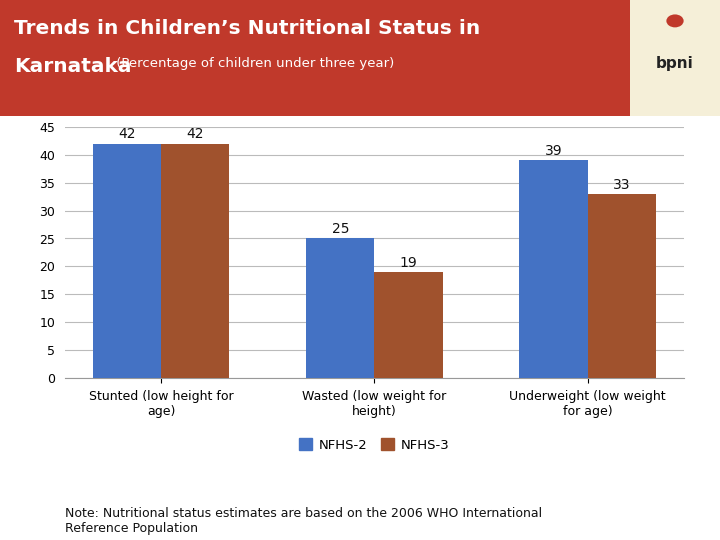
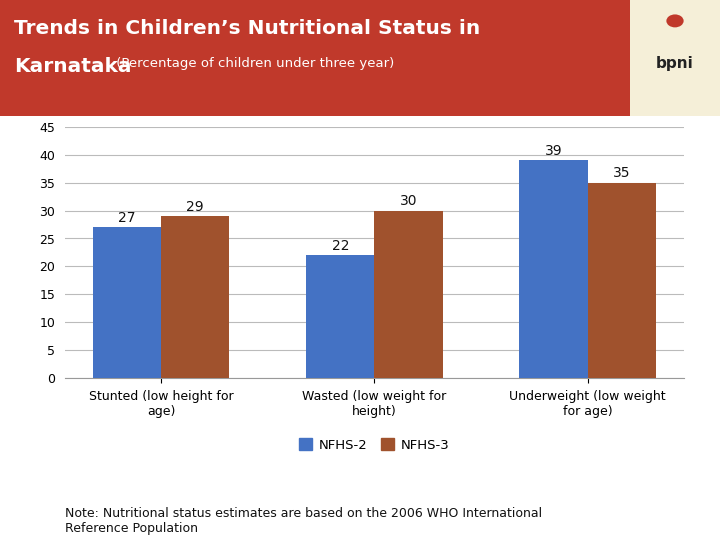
NFHS-2/Stunted (low height for age): 42 -> 27
NFHS-3/Stunted (low height for age): 42 -> 29
NFHS-2/Wasted (low weight for height): 25 -> 22
NFHS-3/Wasted (low weight for height): 19 -> 30
NFHS-3/Underweight (low weight for age): 33 -> 35
